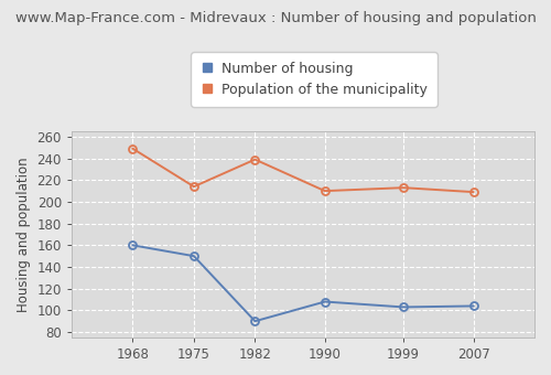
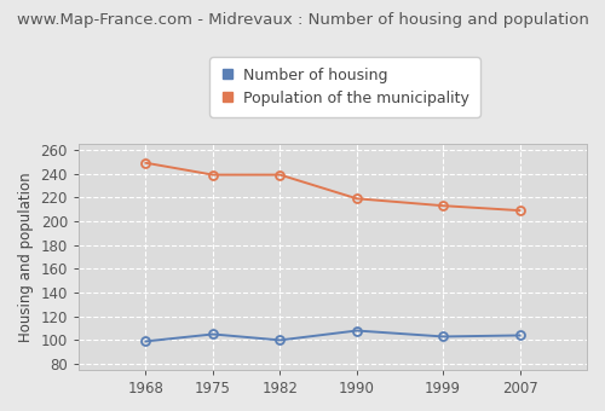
Number of housing/1968: 160 -> 99
Number of housing/1975: 150 -> 105
Population of the municipality/1975: 214 -> 239
Number of housing/1982: 90 -> 100
Population of the municipality/1990: 210 -> 219
